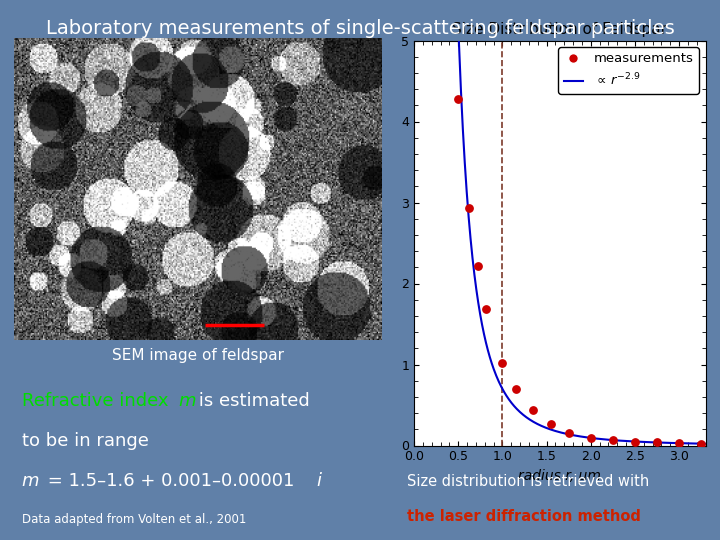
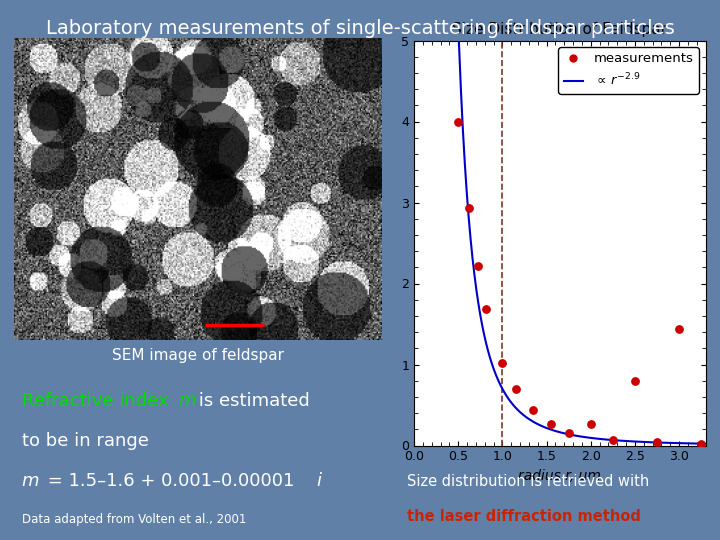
measurements/0.5: 4.28 -> 4.00
measurements/2.0: 0.09 -> 0.26
measurements/2.5: 0.05 -> 0.80
measurements/3.0: 0.03 -> 1.44
